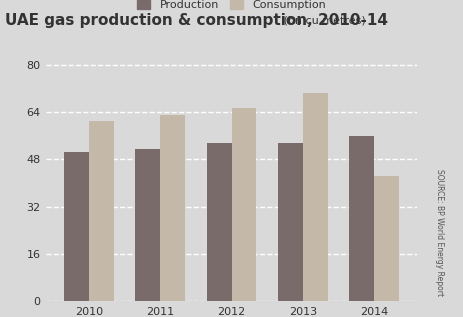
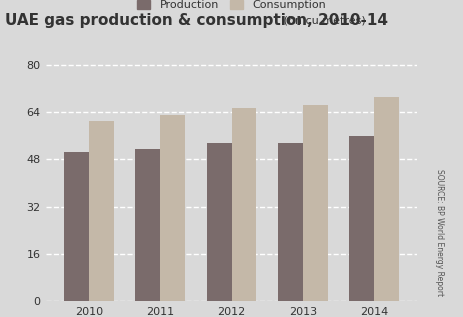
Consumption/2013: 70.5 -> 66.5
Consumption/2014: 42.5 -> 69.0
